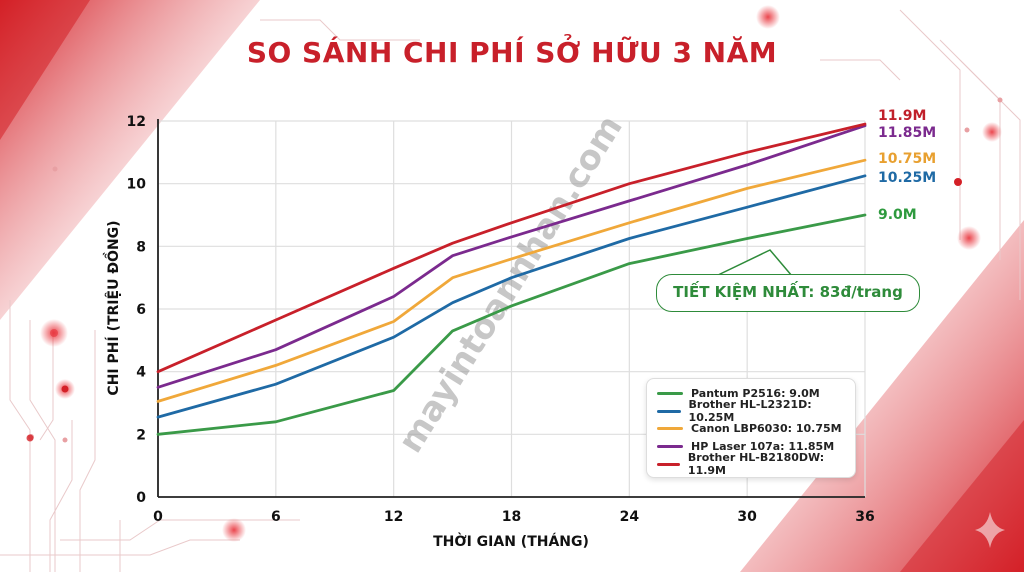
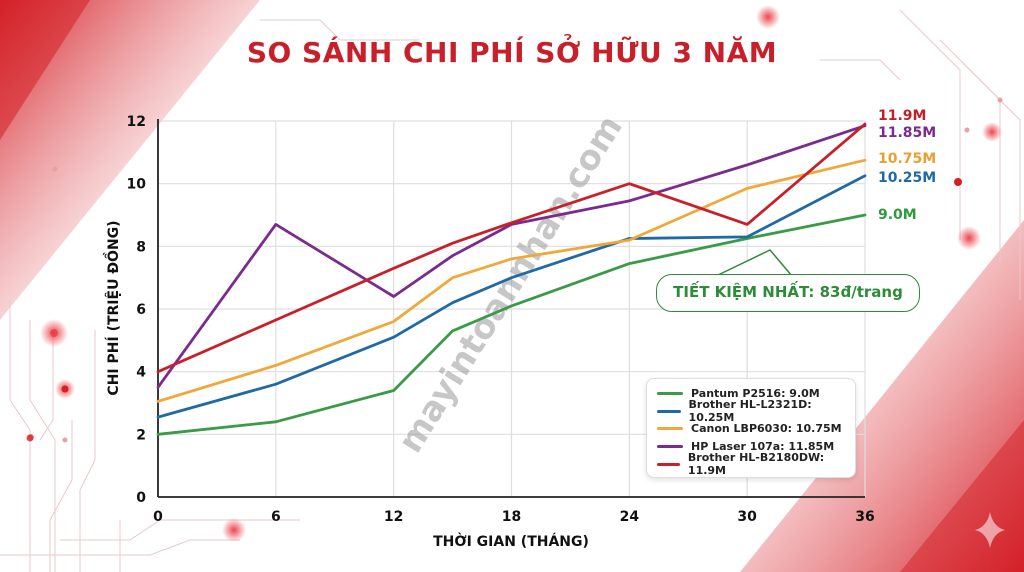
HP Laser 107a: 11.85M/6: 4.7 -> 8.7
HP Laser 107a: 11.85M/18: 8.3 -> 8.7
Canon LBP6030: 10.75M/24: 8.8 -> 8.2
Brother HL-L2321D: 10.25M/30: 9.2 -> 8.3
Brother HL-B2180DW: 11.9M/30: 11.0 -> 8.7
